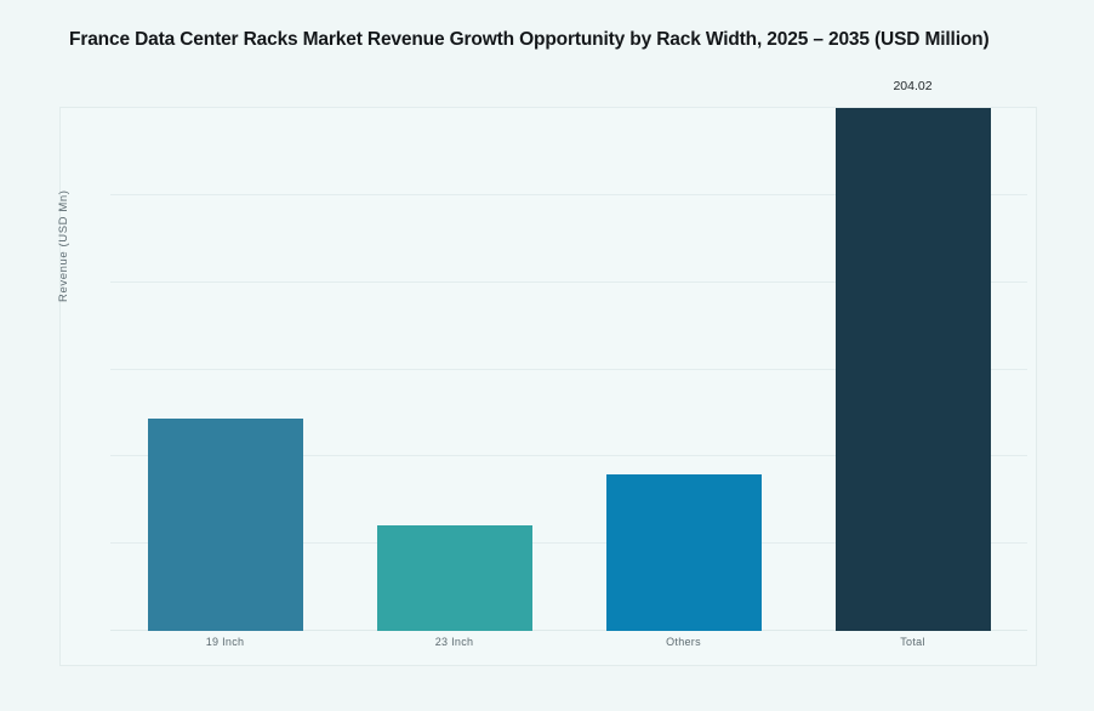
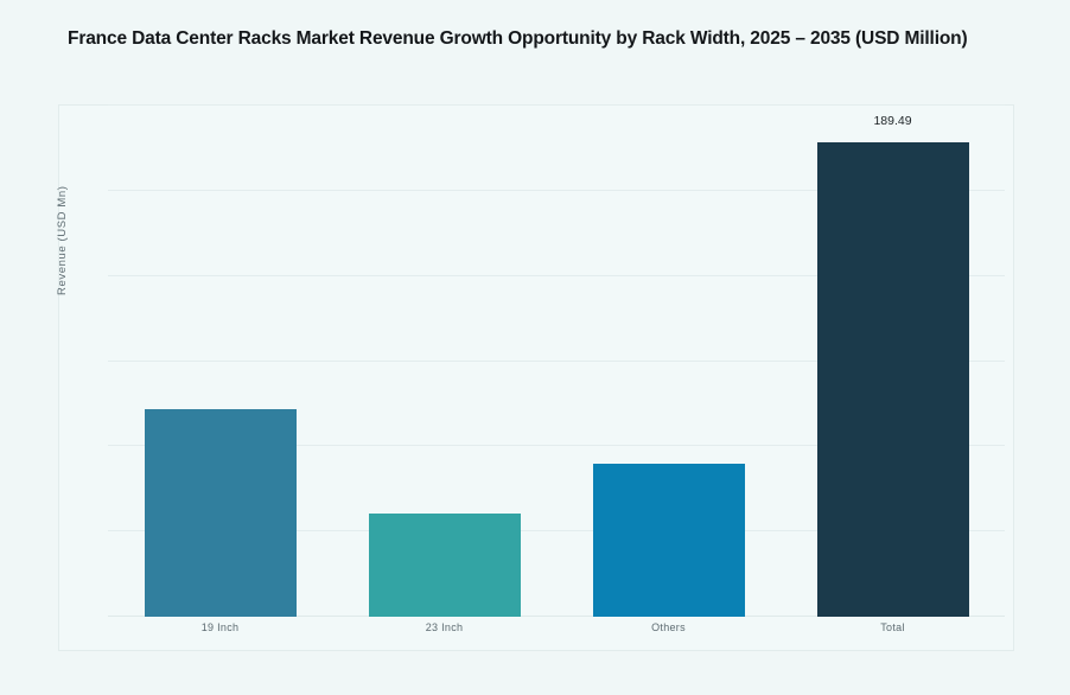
Total: 204.02 -> 189.49
